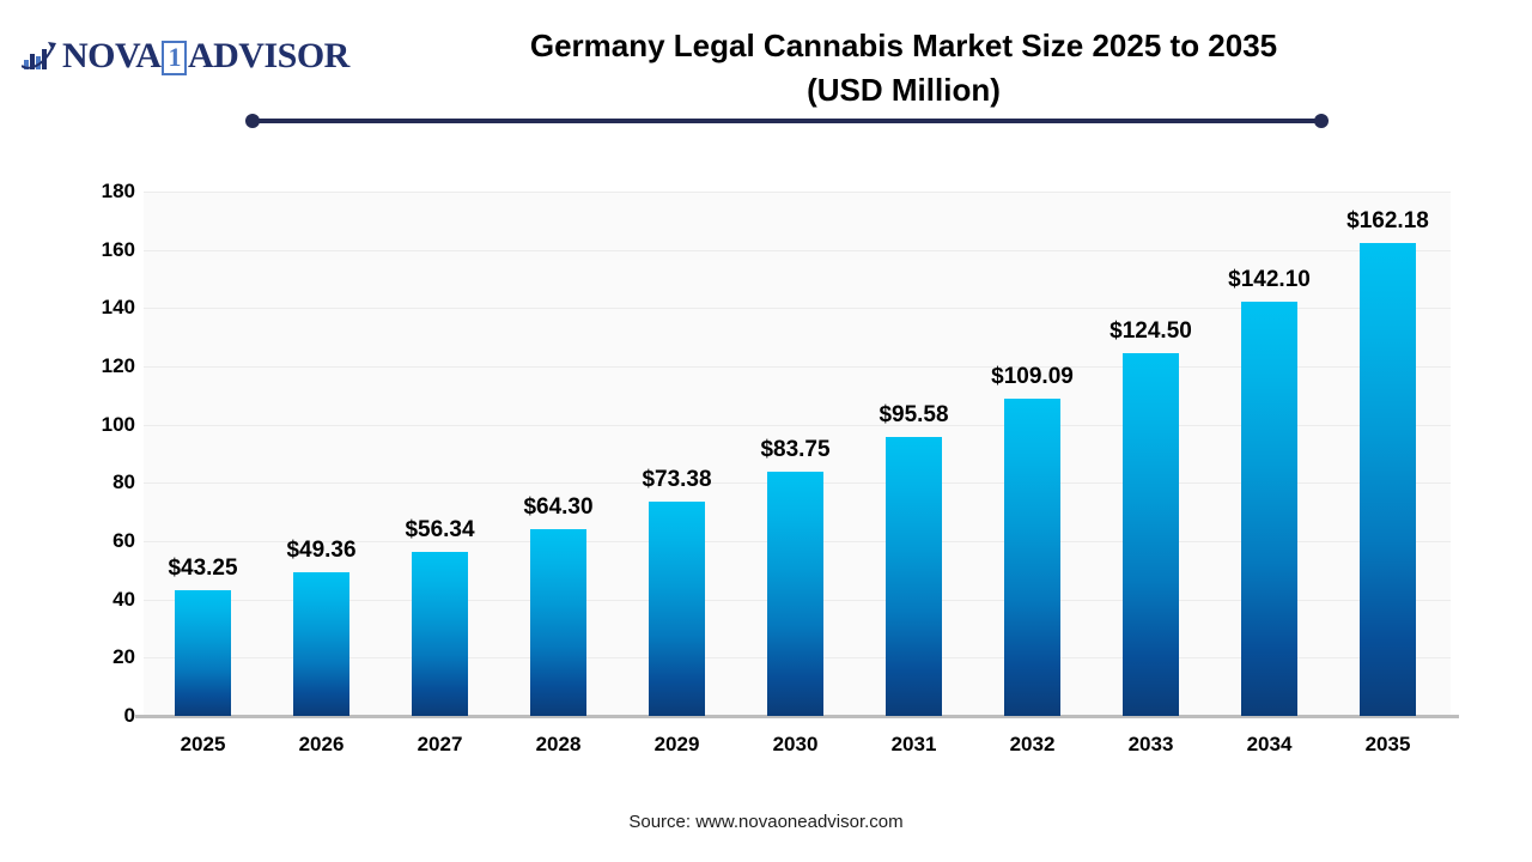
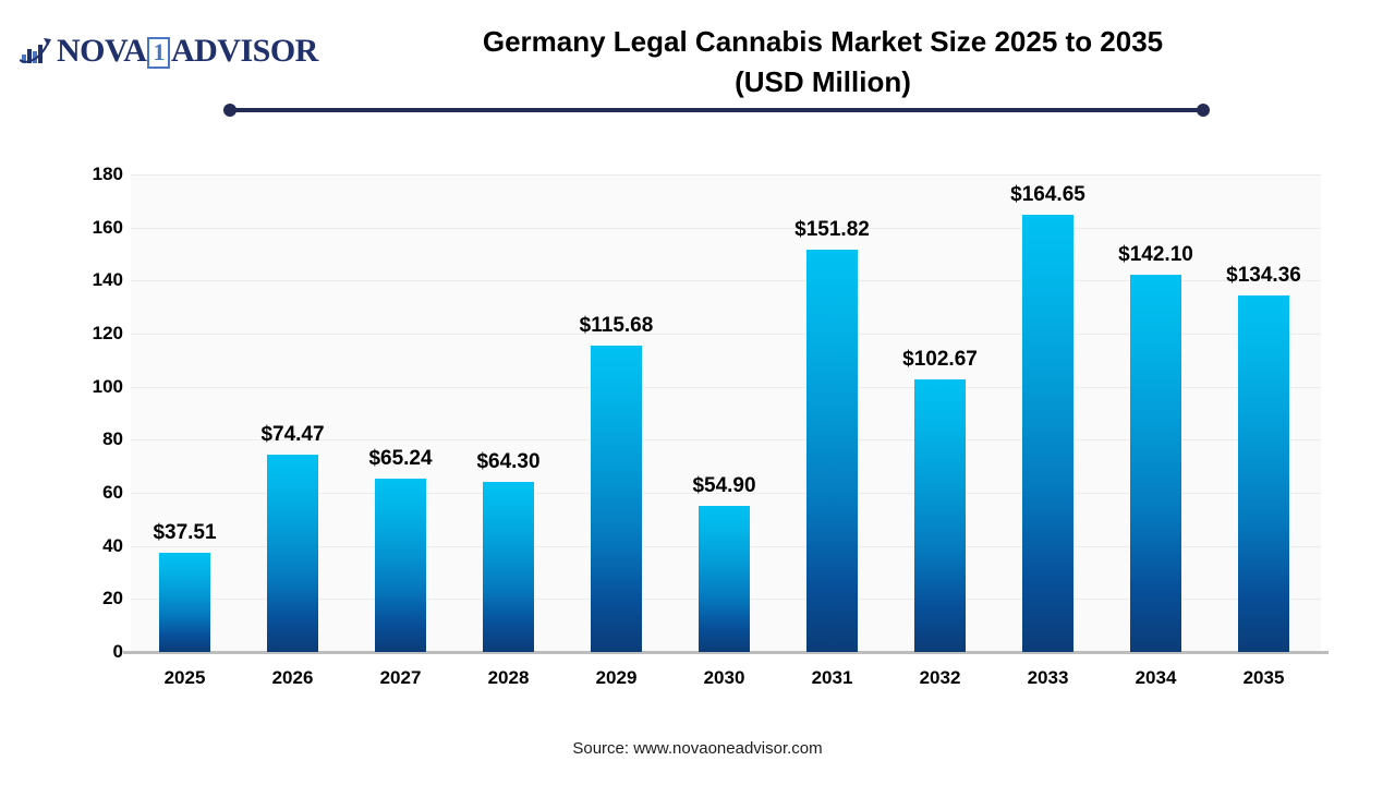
2025: $43.25 -> $37.51
2026: $49.36 -> $74.47
2027: $56.34 -> $65.24
2029: $73.38 -> $115.68
2030: $83.75 -> $54.90
2031: $95.58 -> $151.82
2032: $109.09 -> $102.67
2033: $124.50 -> $164.65
2035: $162.18 -> $134.36
